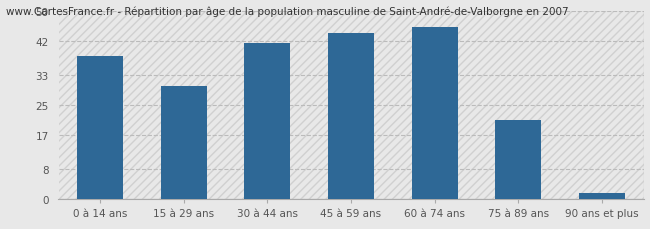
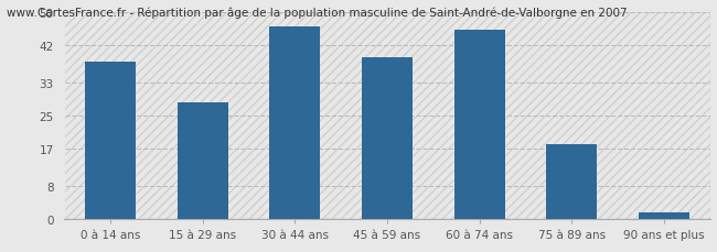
15 à 29 ans: 30.0 -> 28.0
30 à 44 ans: 41.5 -> 46.5
45 à 59 ans: 44.0 -> 39.0
75 à 89 ans: 21.0 -> 18.0
